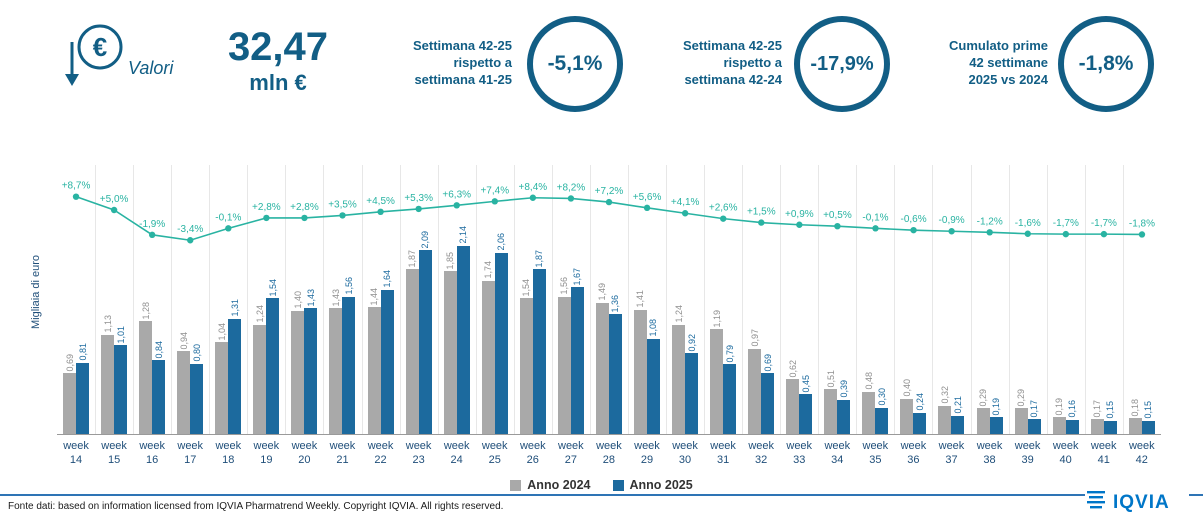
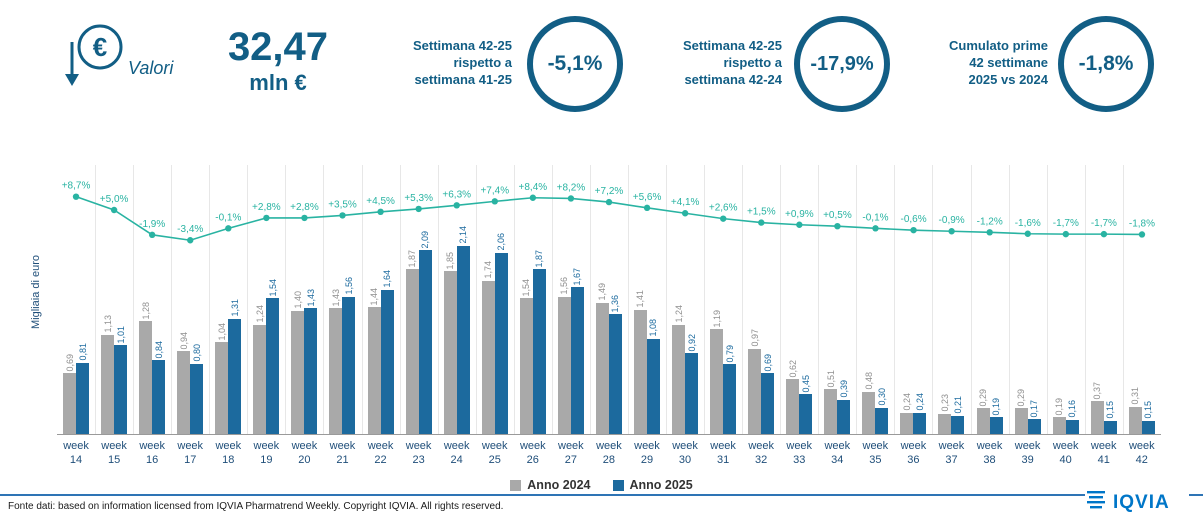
Anno 2024/36: 0,40 -> 0,24
Anno 2024/37: 0,32 -> 0,23
Anno 2024/41: 0,17 -> 0,37
Anno 2024/42: 0,18 -> 0,31
